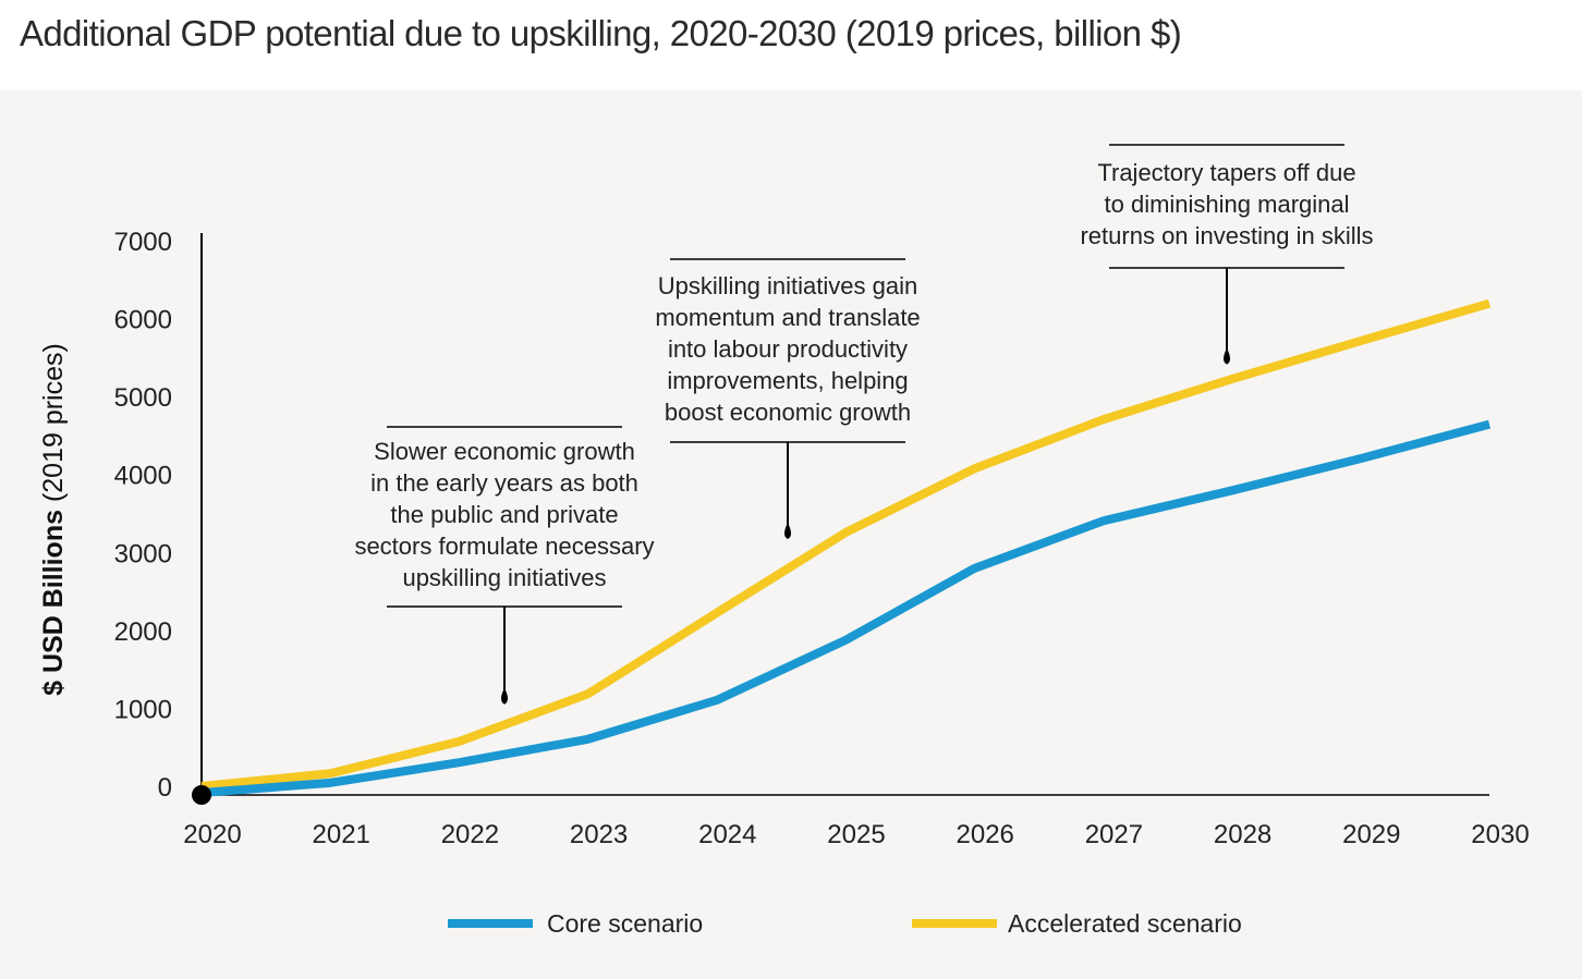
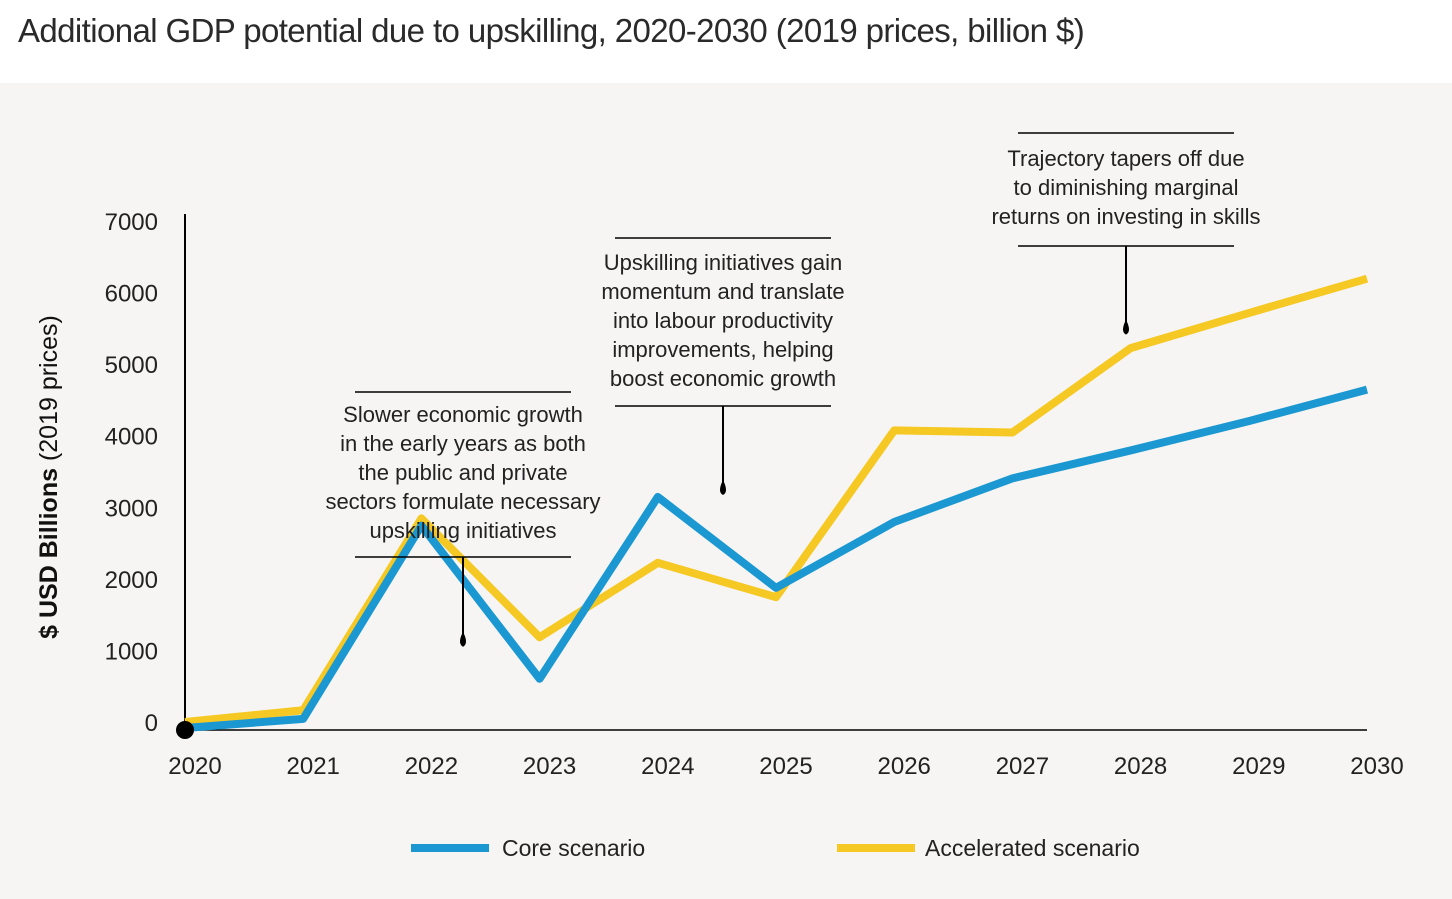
Core scenario/2022: 400 -> 2800
Accelerated scenario/2022: 600 -> 2900
Core scenario/2024: 1200 -> 3200
Accelerated scenario/2025: 3300 -> 1800
Accelerated scenario/2027: 4800 -> 4100
